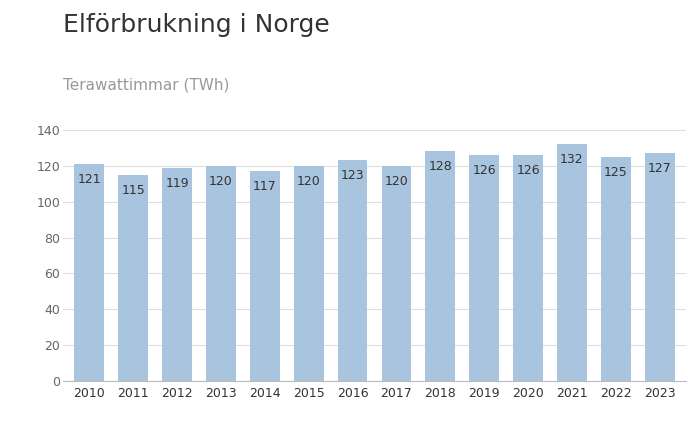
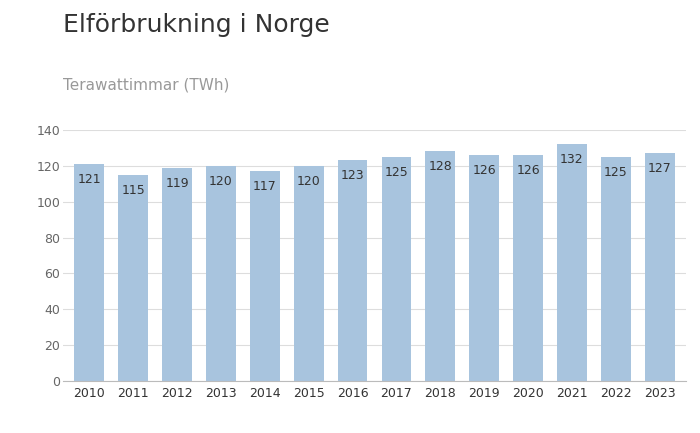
2017: 120 -> 125
